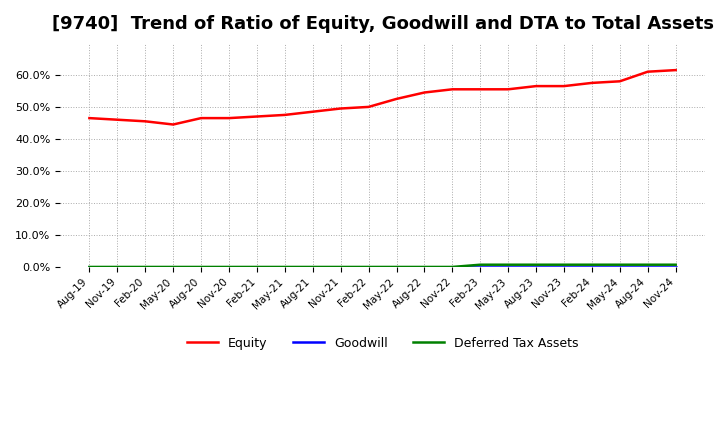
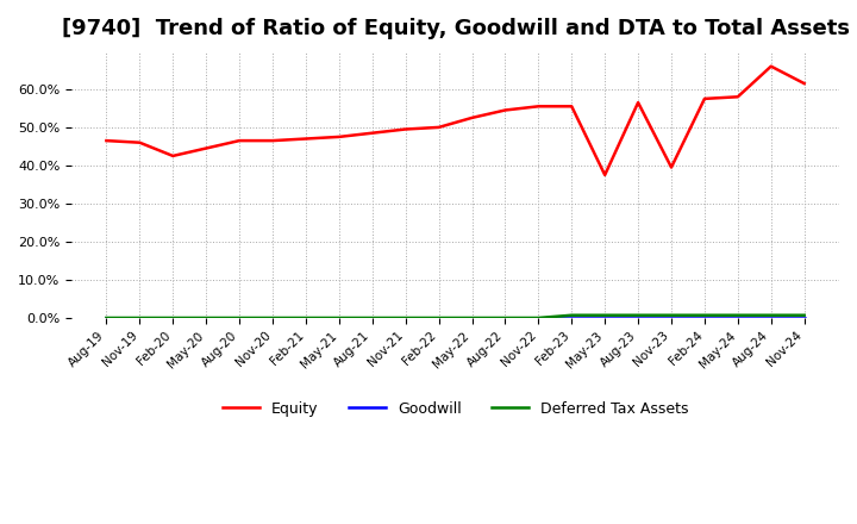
Equity/Feb-20: 45.5% -> 42.5%
Equity/May-23: 55.5% -> 37.5%
Equity/Nov-23: 56.5% -> 39.5%
Equity/Aug-24: 61.0% -> 66.0%
